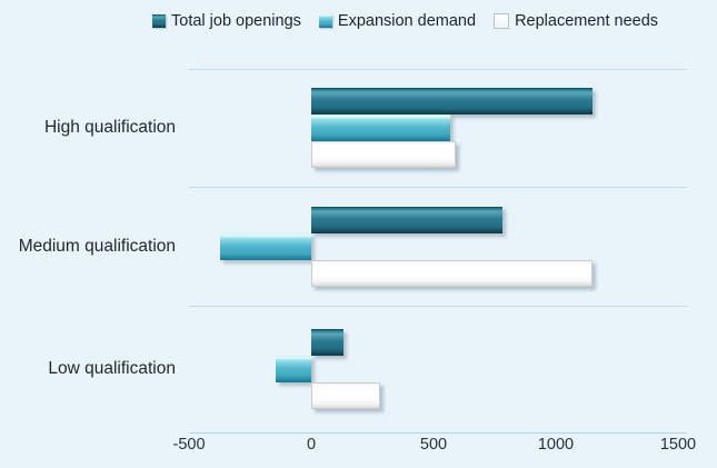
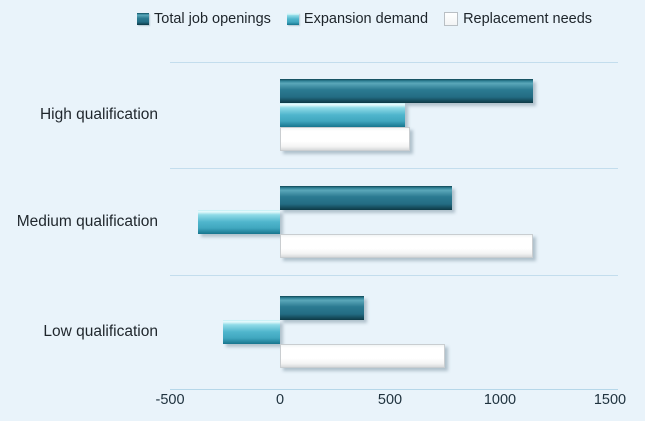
Total job openings/Low qualification: 130 -> 380
Expansion demand/Low qualification: -140 -> -260
Replacement needs/Low qualification: 280 -> 750
